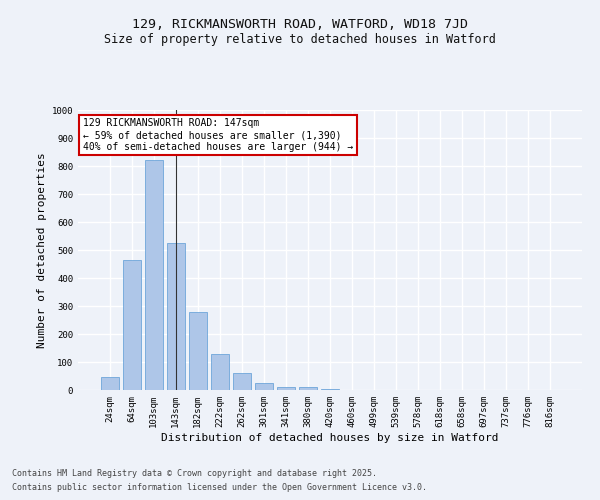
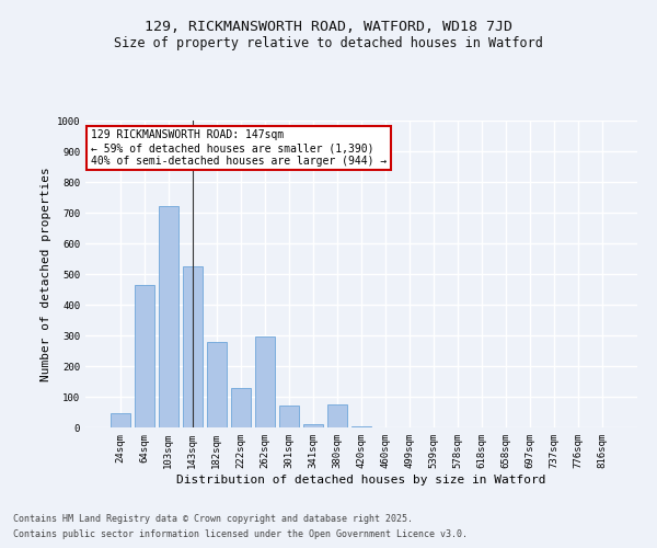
103sqm: 820 -> 720
262sqm: 60 -> 295
301sqm: 25 -> 70
380sqm: 10 -> 75
